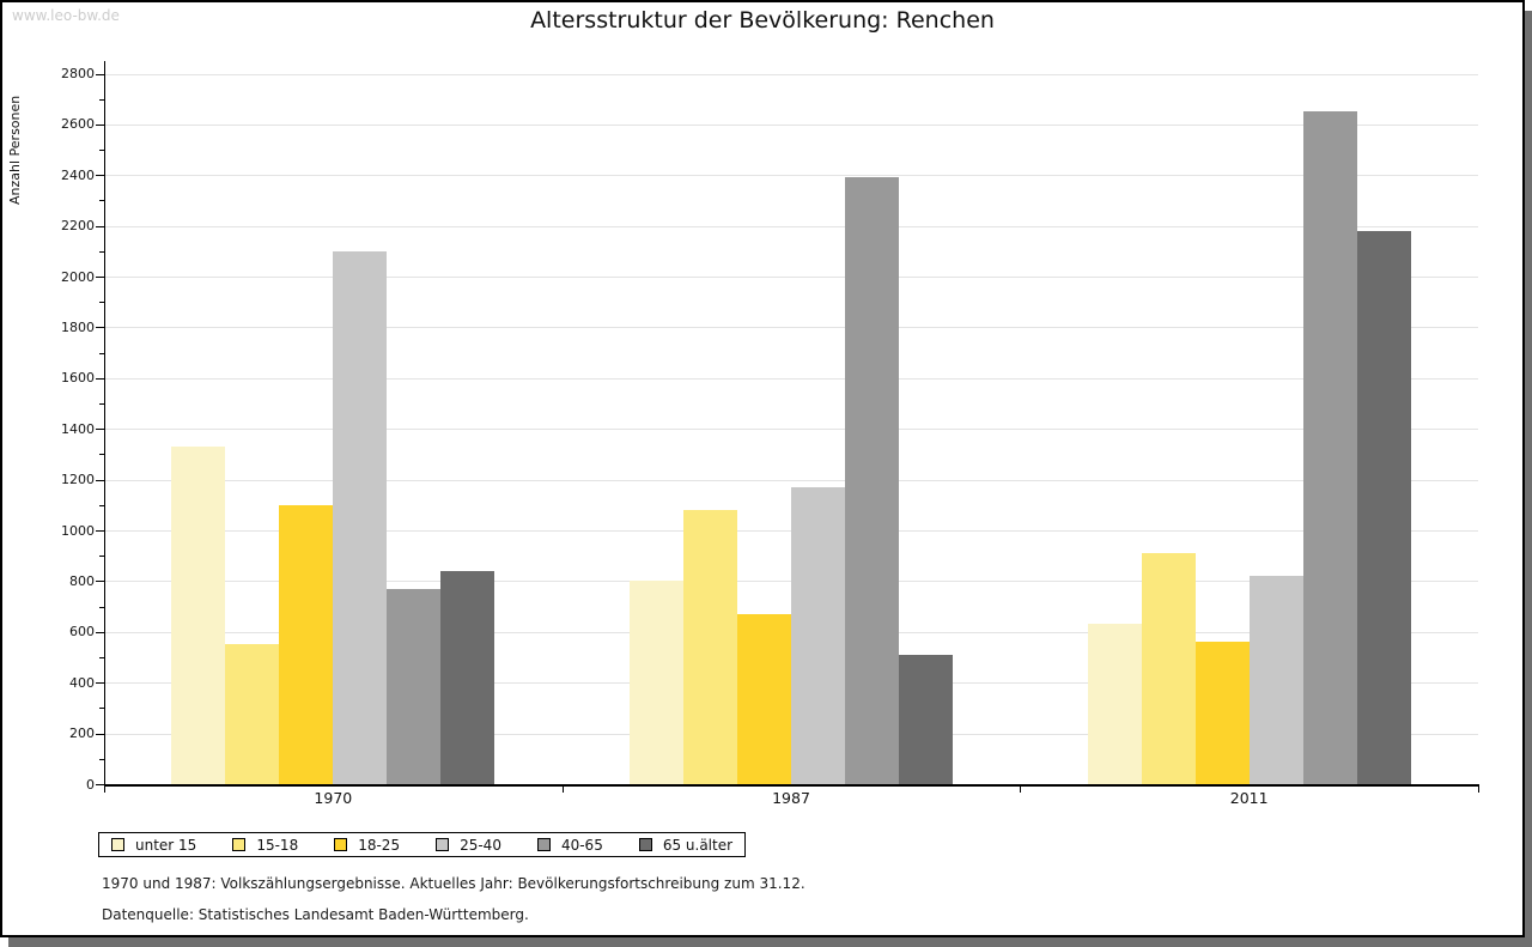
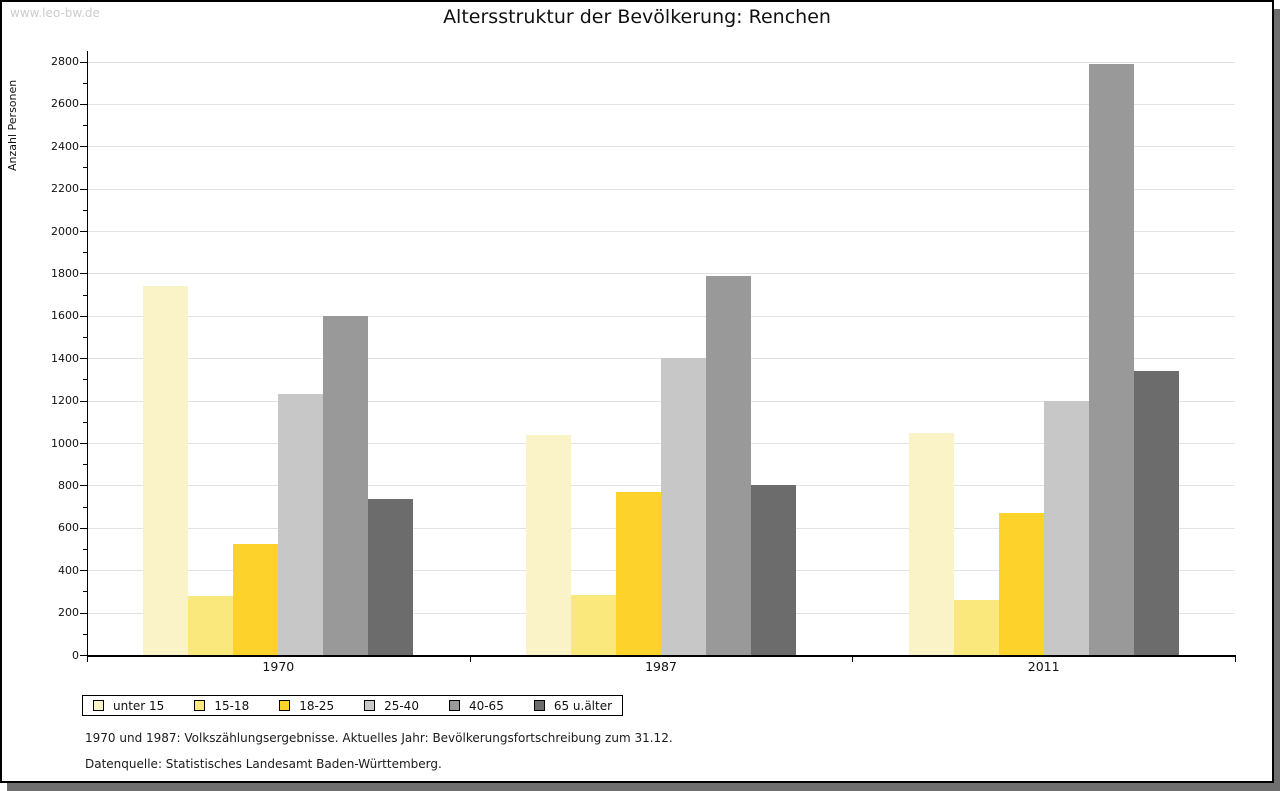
unter 15/1970: 1330 -> 1740
15-18/1970: 550 -> 280
18-25/1970: 1100 -> 520
25-40/1970: 2100 -> 1230
40-65/1970: 770 -> 1600
65 u.älter/1970: 840 -> 740
unter 15/1987: 800 -> 1040
15-18/1987: 1080 -> 280
18-25/1987: 670 -> 770
25-40/1987: 1170 -> 1400
40-65/1987: 2390 -> 1790
65 u.älter/1987: 510 -> 800
unter 15/2011: 630 -> 1040
15-18/2011: 910 -> 260
18-25/2011: 560 -> 670
25-40/2011: 820 -> 1200
40-65/2011: 2650 -> 2790
65 u.älter/2011: 2180 -> 1340
